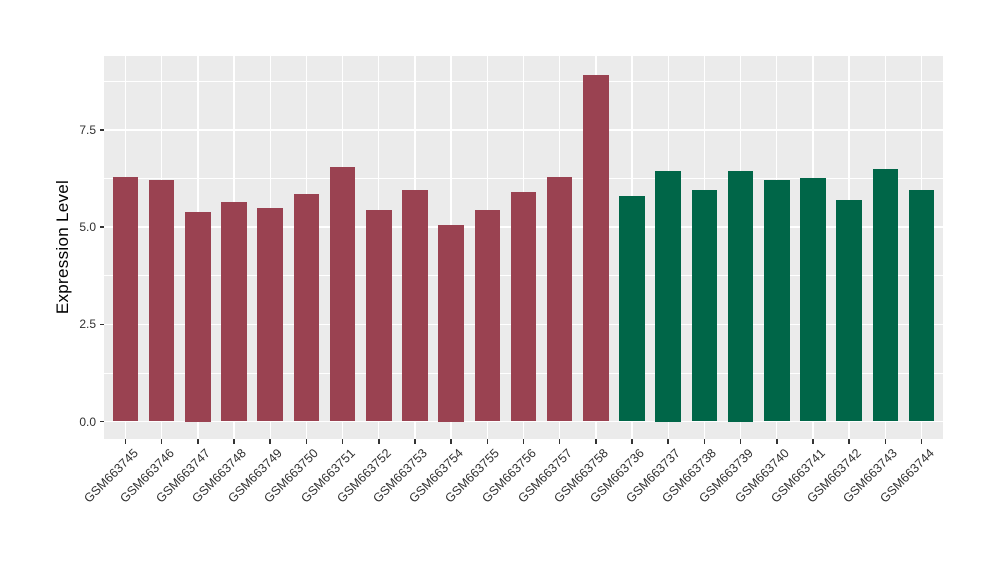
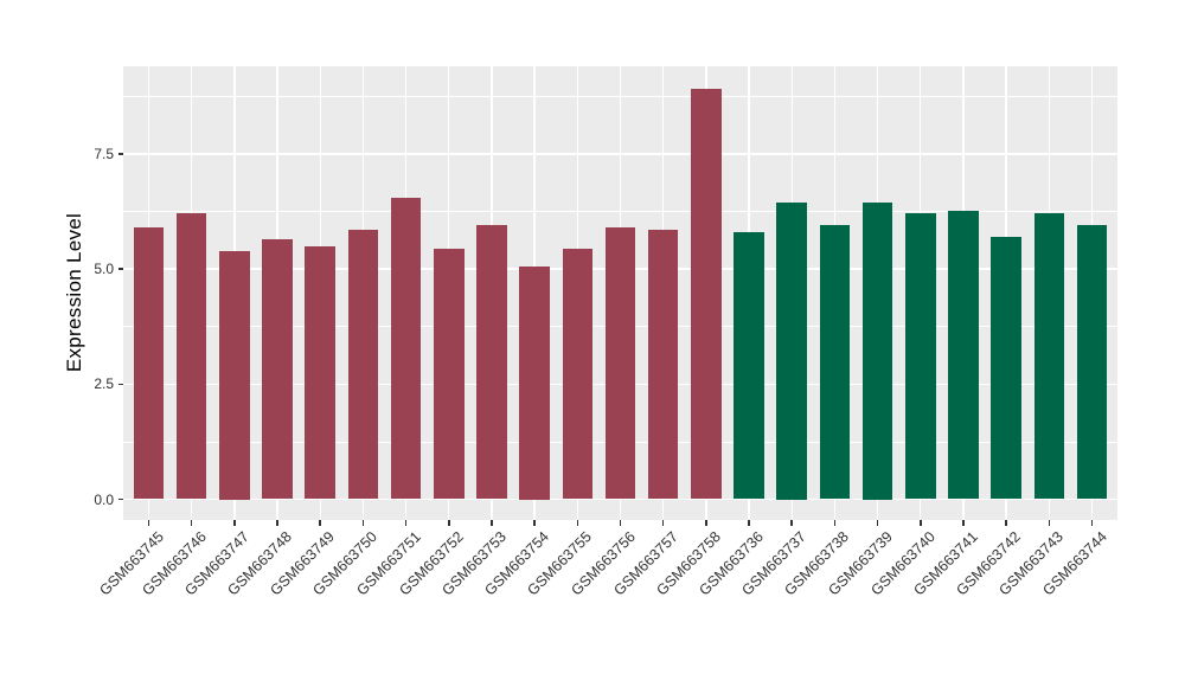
GSM663745: 6.3 -> 5.9
GSM663757: 6.3 -> 5.8
GSM663743: 6.5 -> 6.2
